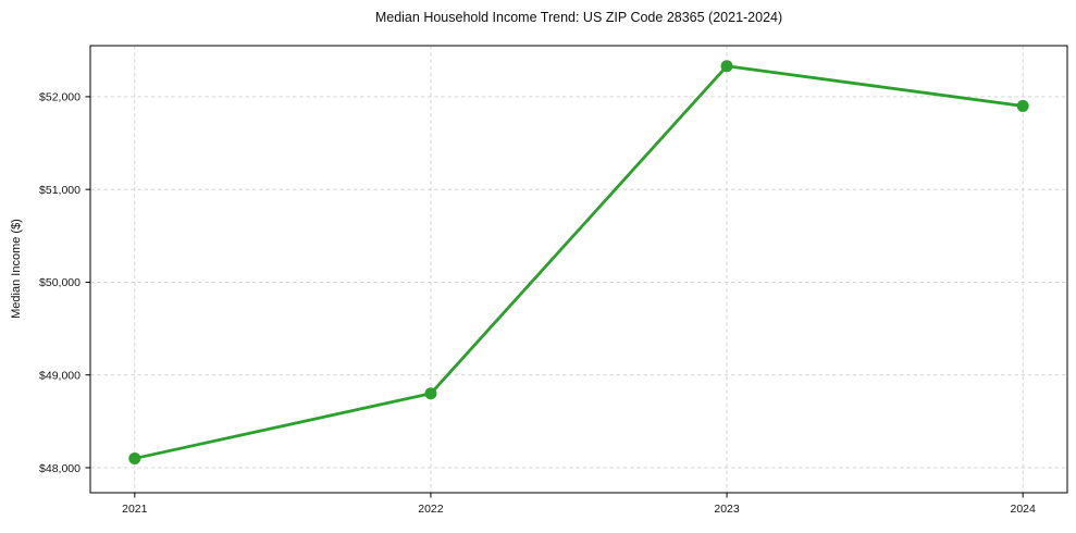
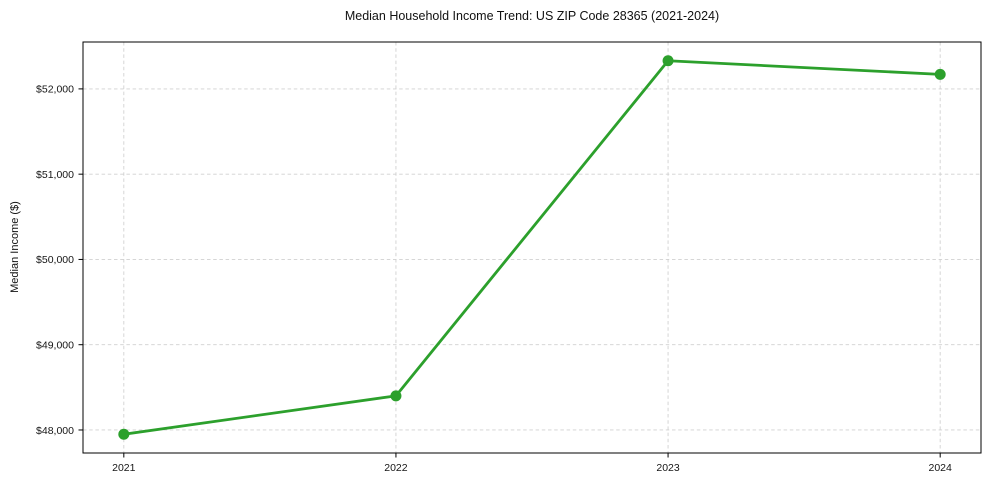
2021: $48100 -> $48000
2022: $48800 -> $48400
2024: $51900 -> $52200
